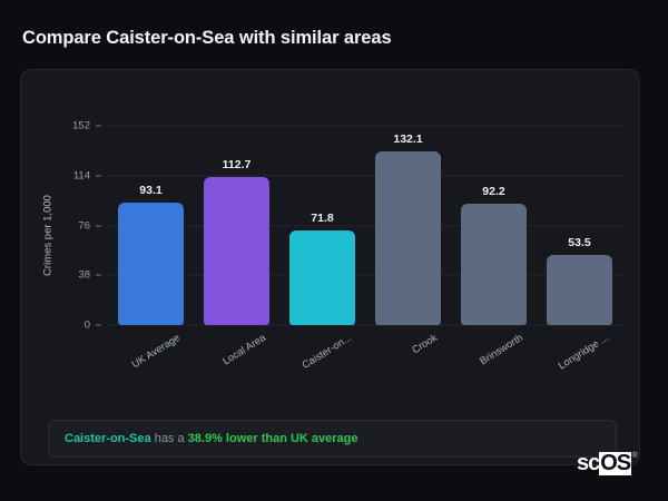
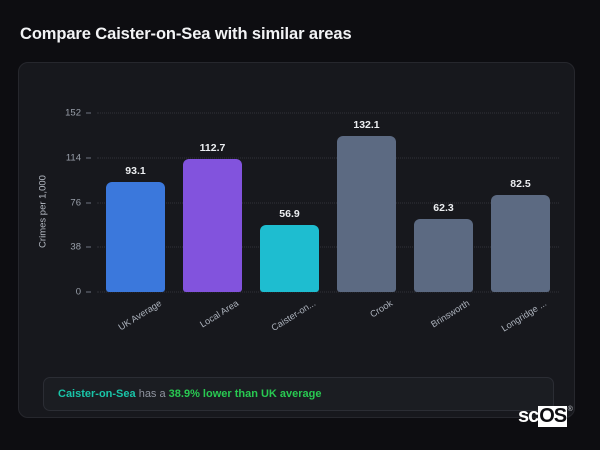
Caister-on...: 71.8 -> 56.9
Brinsworth: 92.2 -> 62.3
Longridge ...: 53.5 -> 82.5
